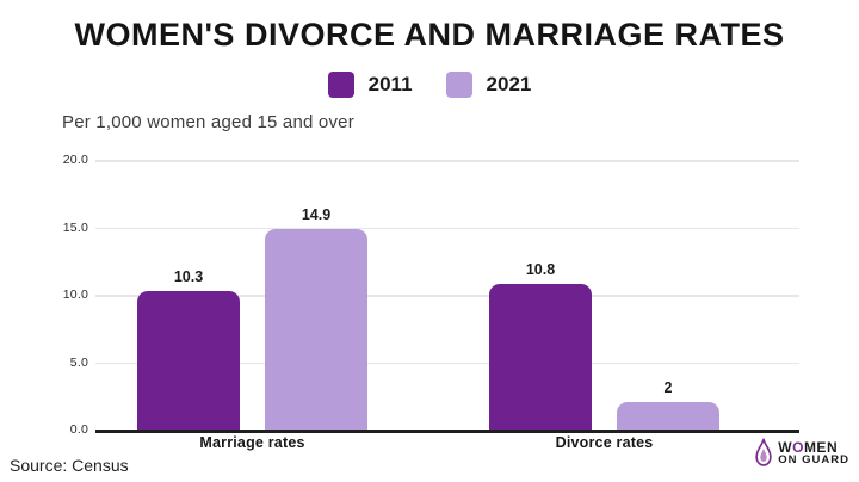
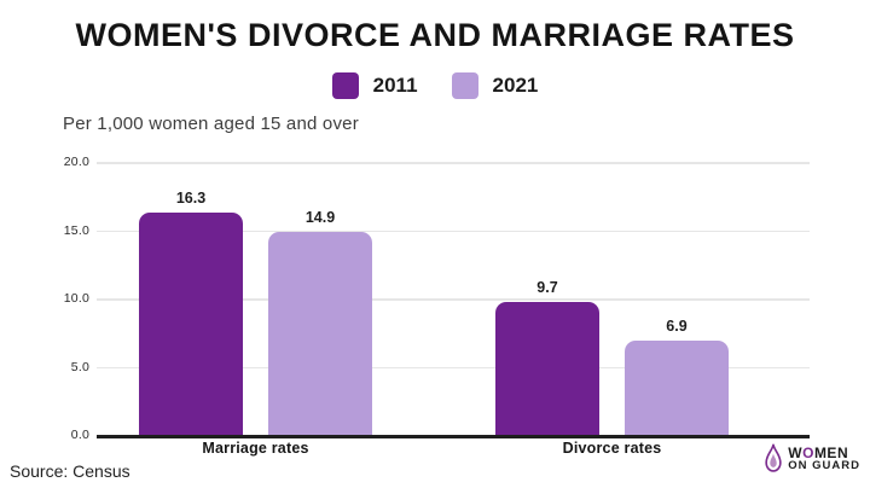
2011/Marriage rates: 10.3 -> 16.3
2011/Divorce rates: 10.8 -> 9.7
2021/Divorce rates: 2 -> 6.9
